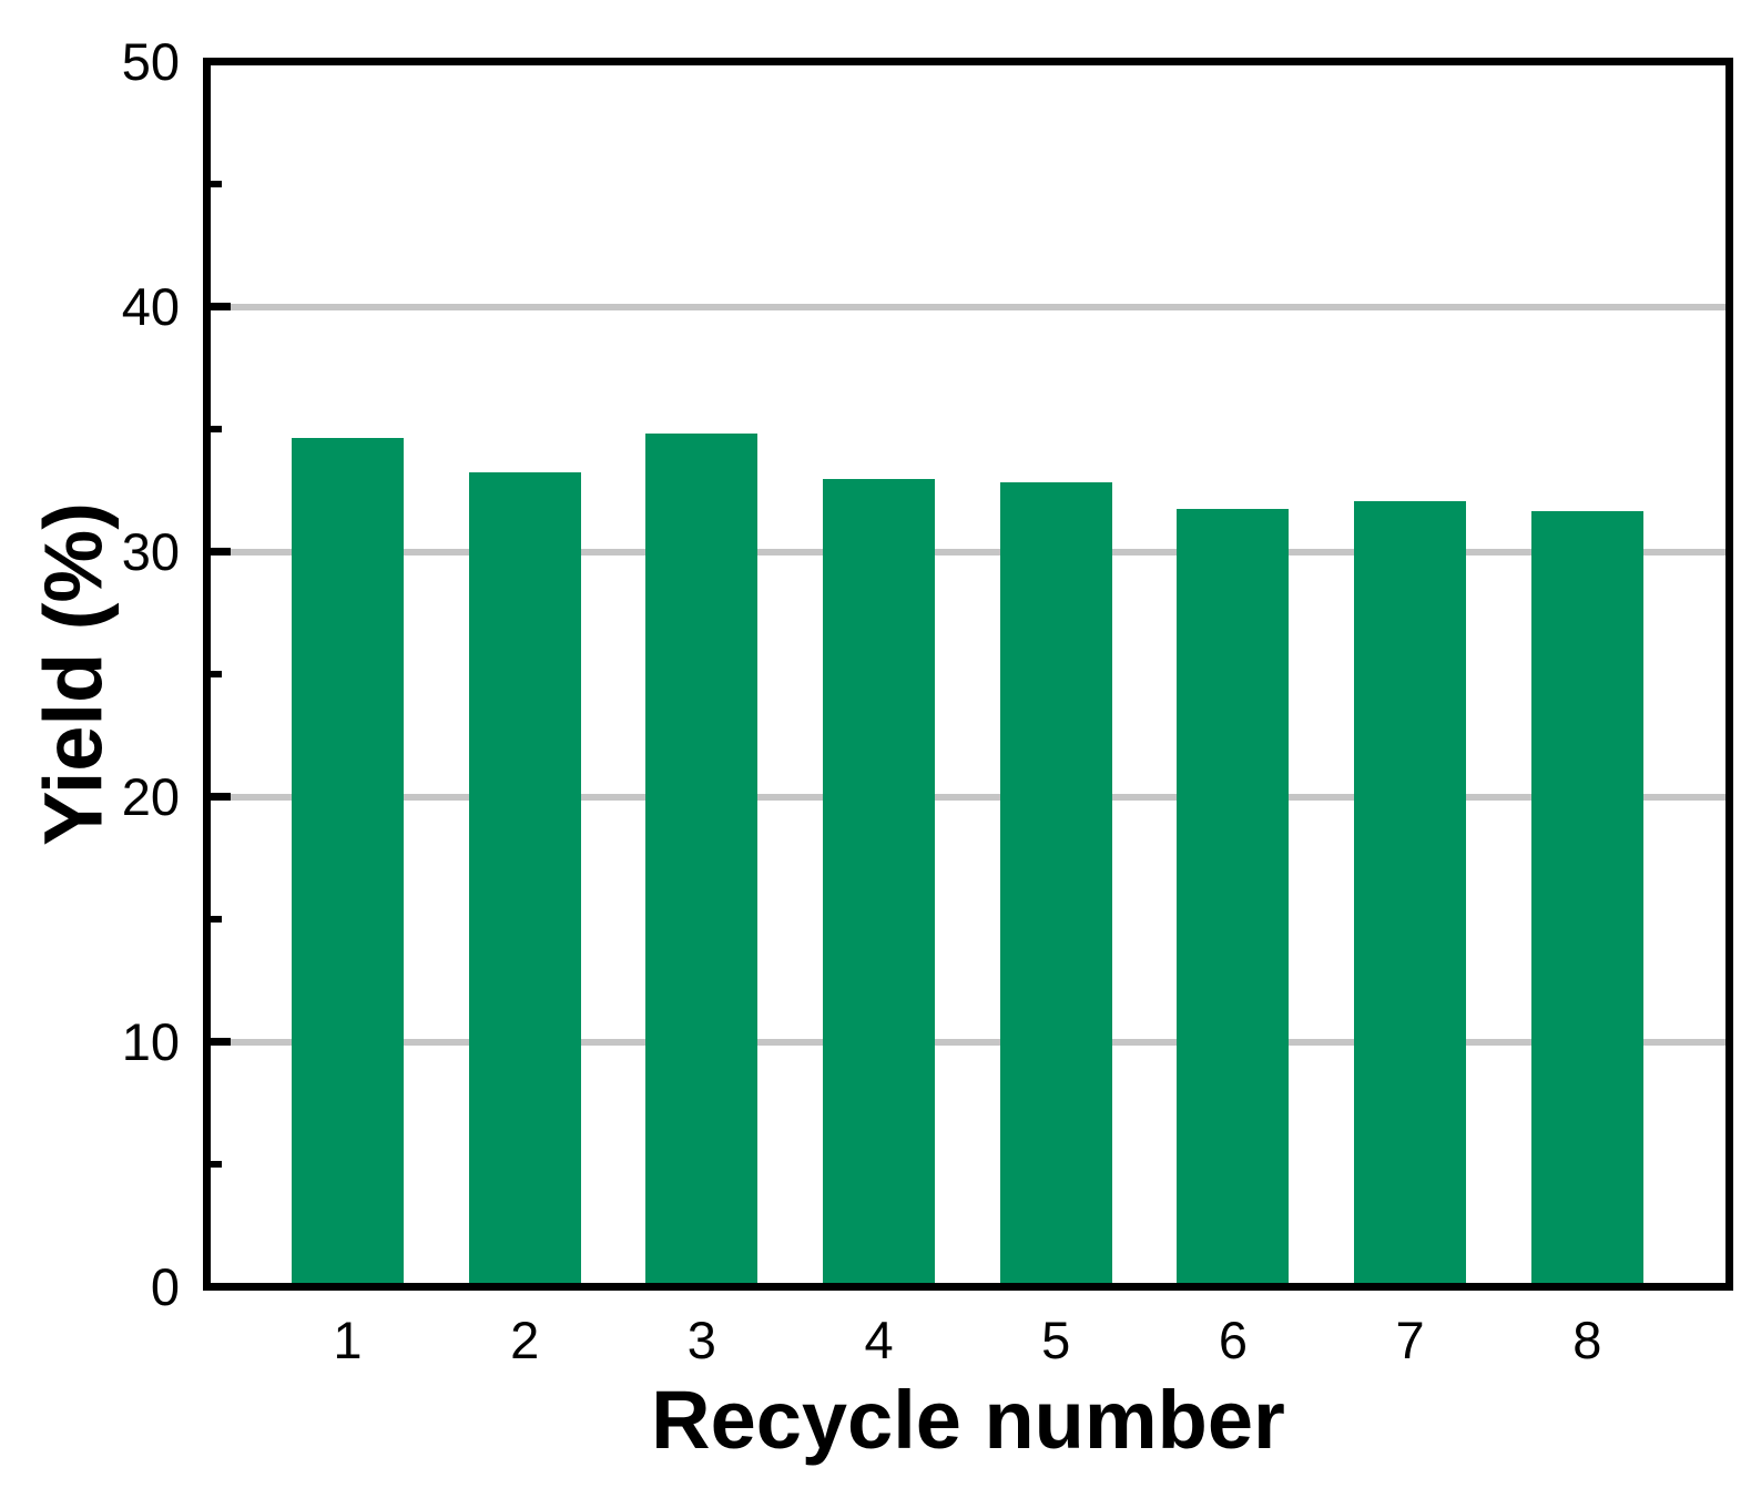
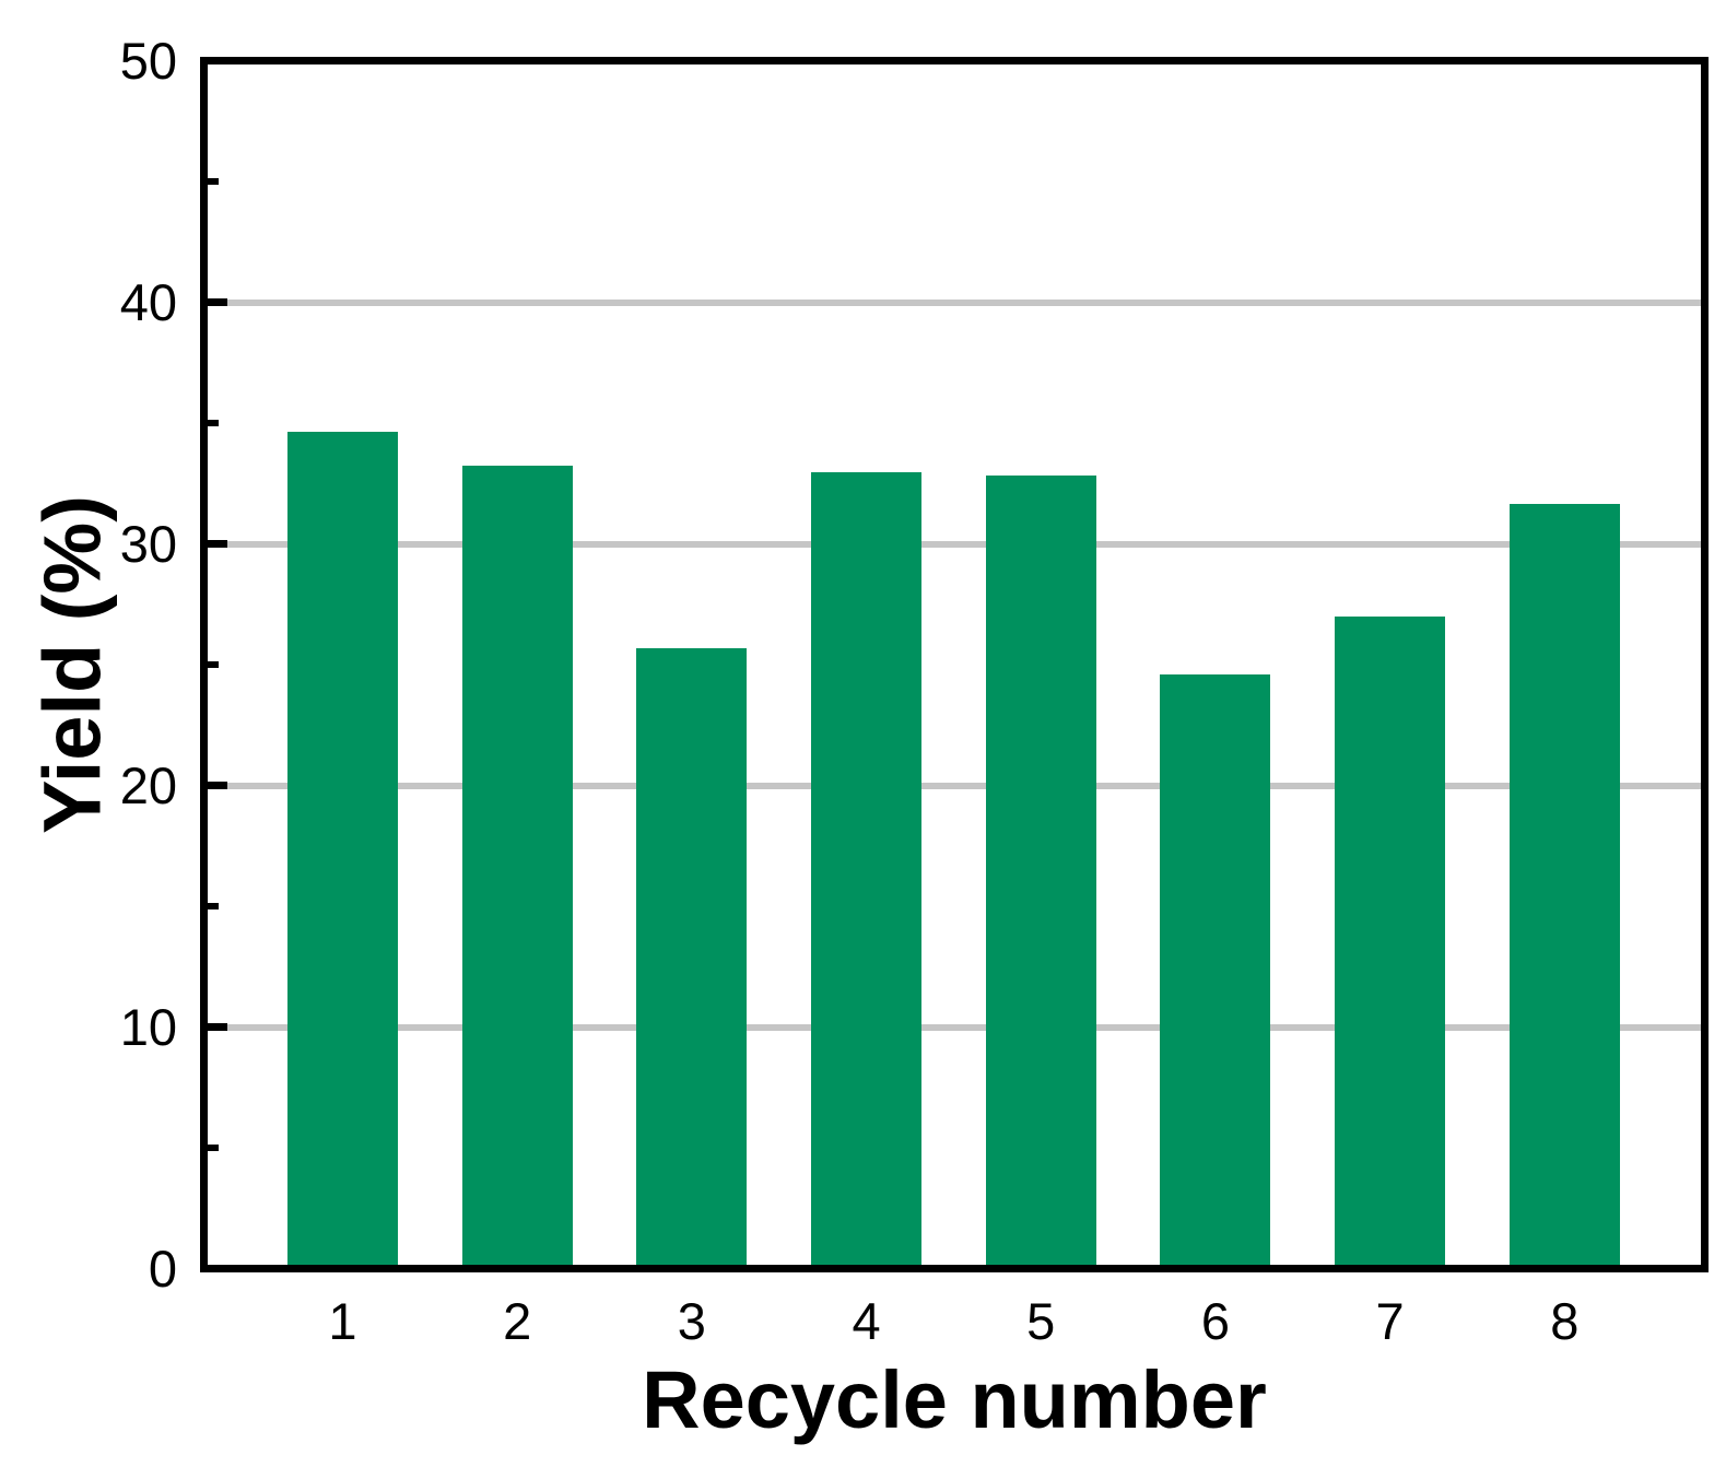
3: 34.9 -> 25.7
6: 31.8 -> 24.6
7: 32.1 -> 27.0
